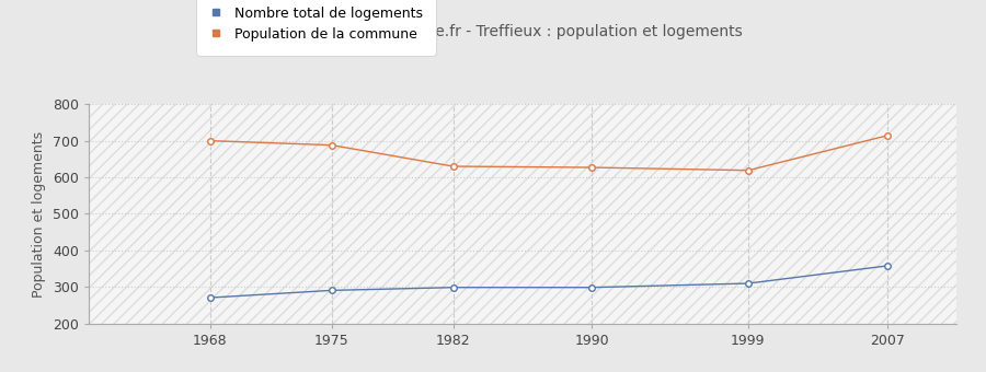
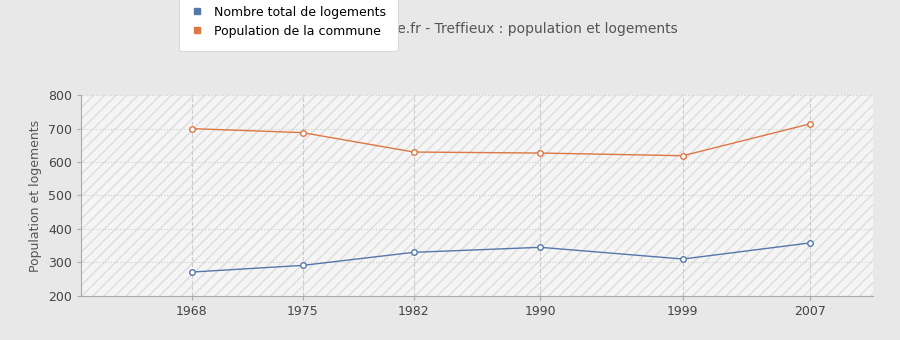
Nombre total de logements/1982: 299 -> 330
Nombre total de logements/1990: 299 -> 345
